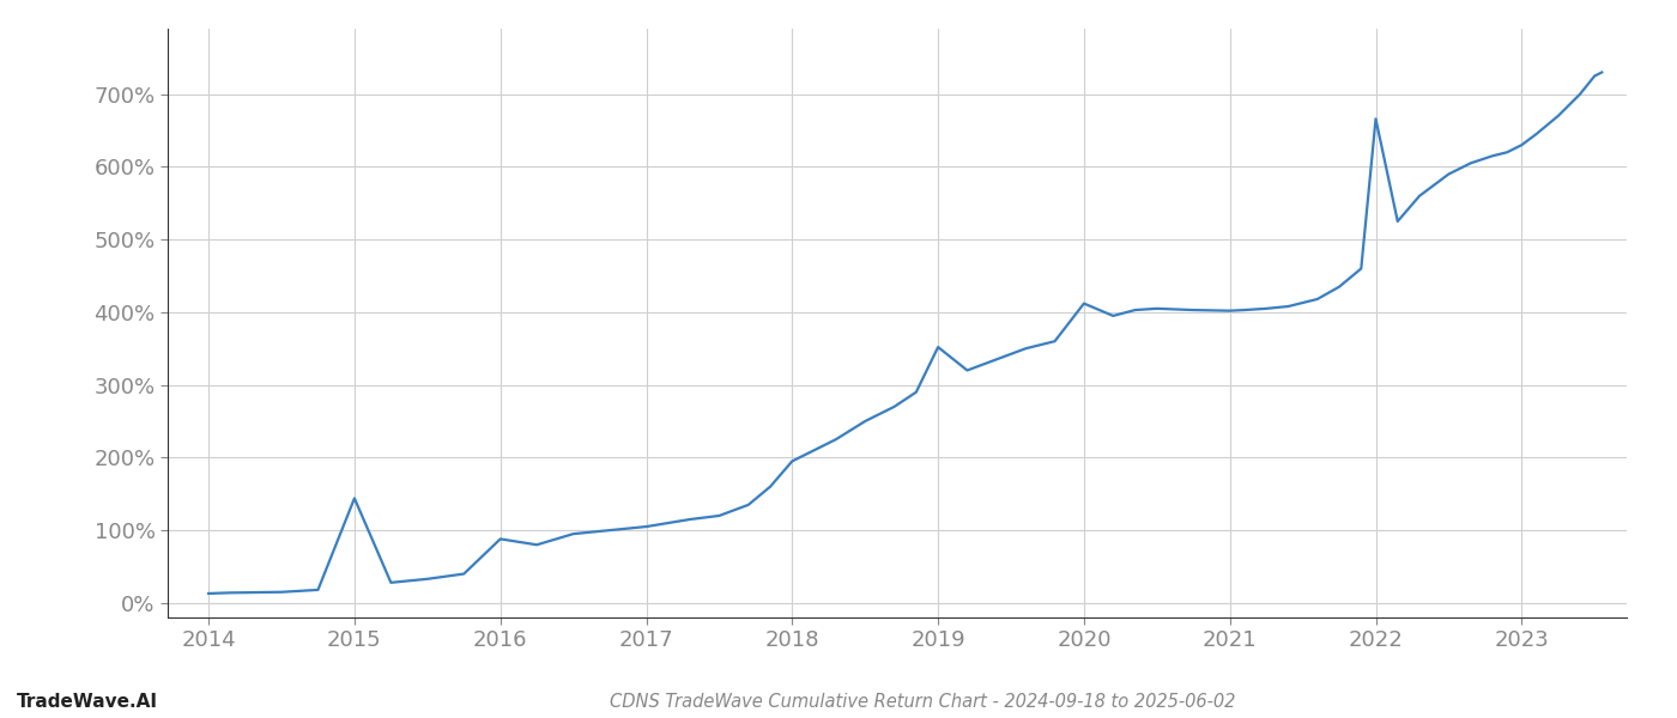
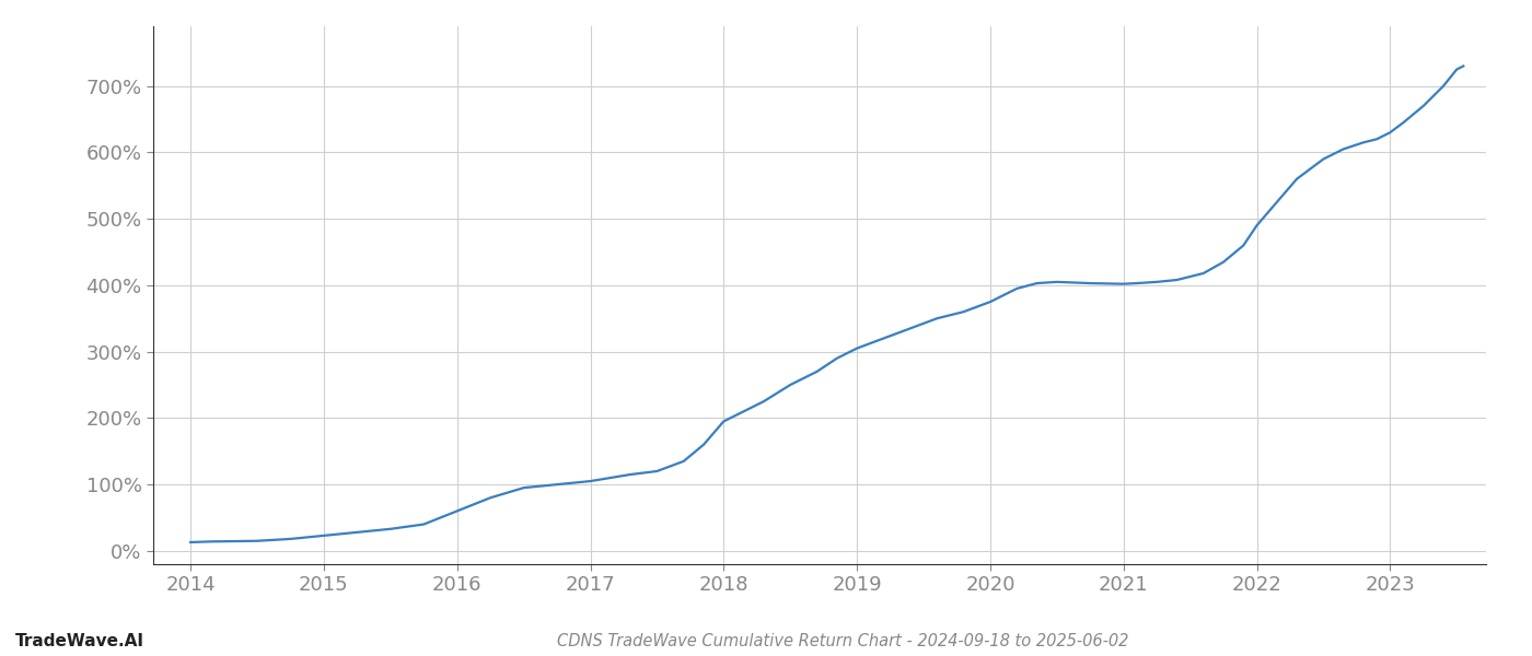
2015: 144% -> 23%
2016: 88% -> 60%
2019: 352% -> 305%
2020: 412% -> 375%
2022: 666% -> 490%
